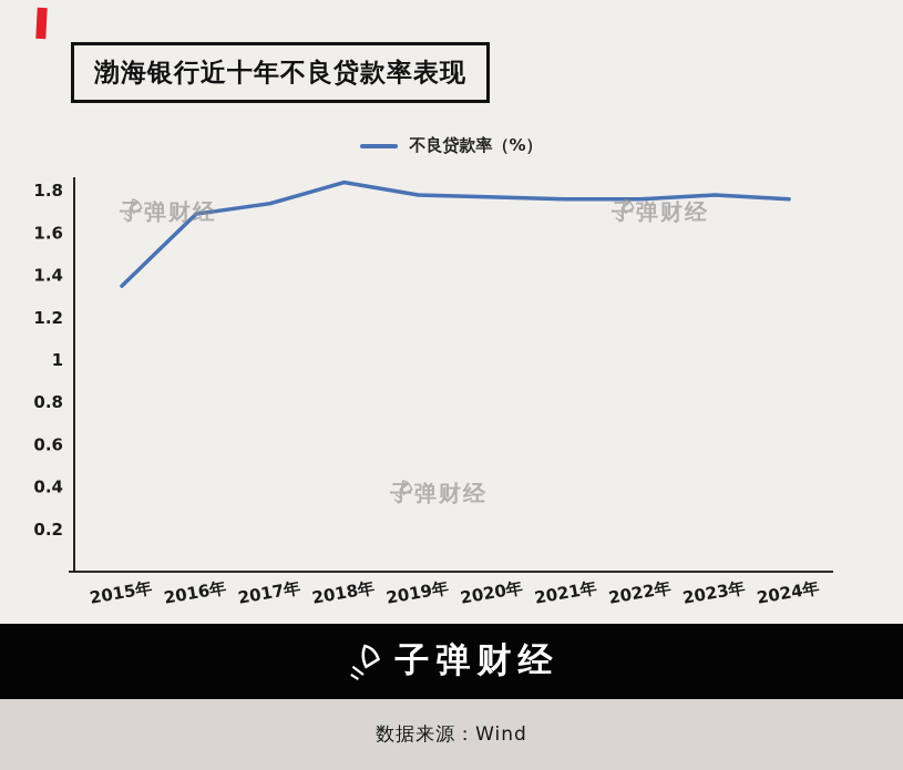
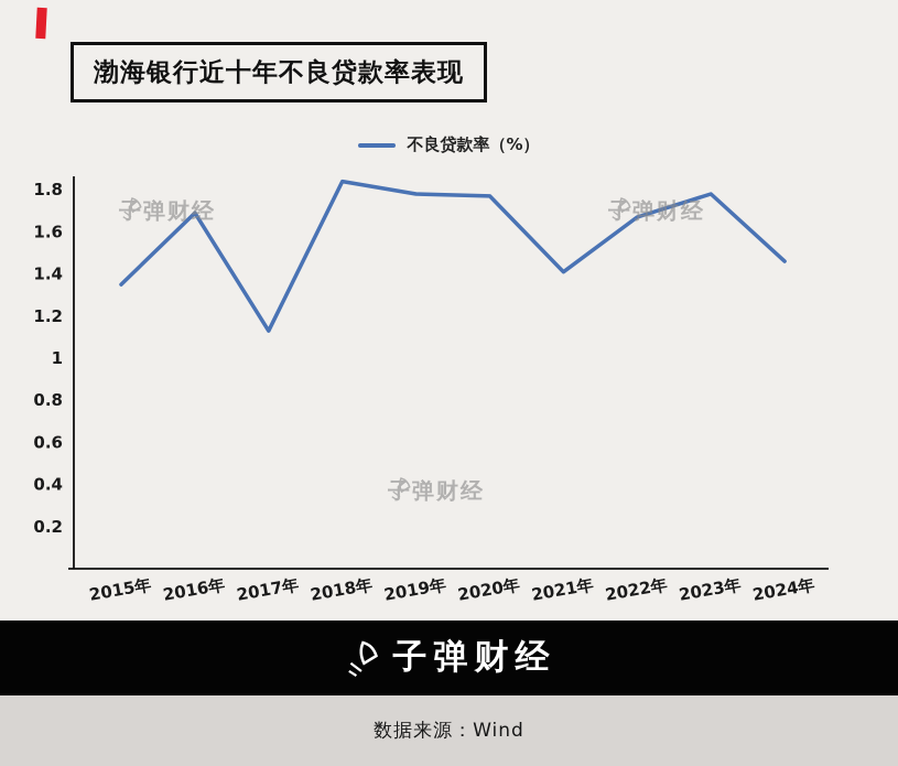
2017年: 1.74 -> 1.13
2021年: 1.76 -> 1.41
2022年: 1.76 -> 1.67
2024年: 1.76 -> 1.46
